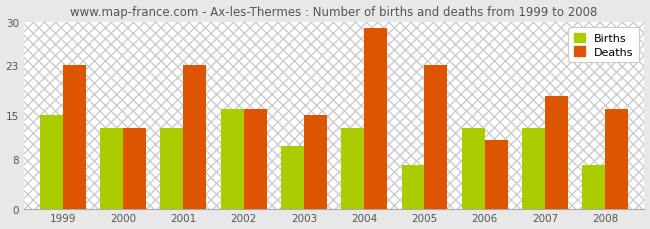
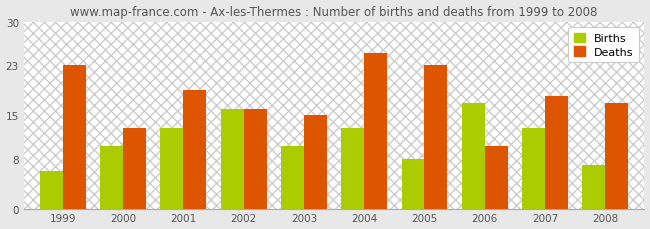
Births/1999: 15 -> 6
Births/2000: 13 -> 10
Deaths/2001: 23 -> 19
Deaths/2004: 29 -> 25
Births/2005: 7 -> 8
Births/2006: 13 -> 17
Deaths/2006: 11 -> 10
Deaths/2008: 16 -> 17
